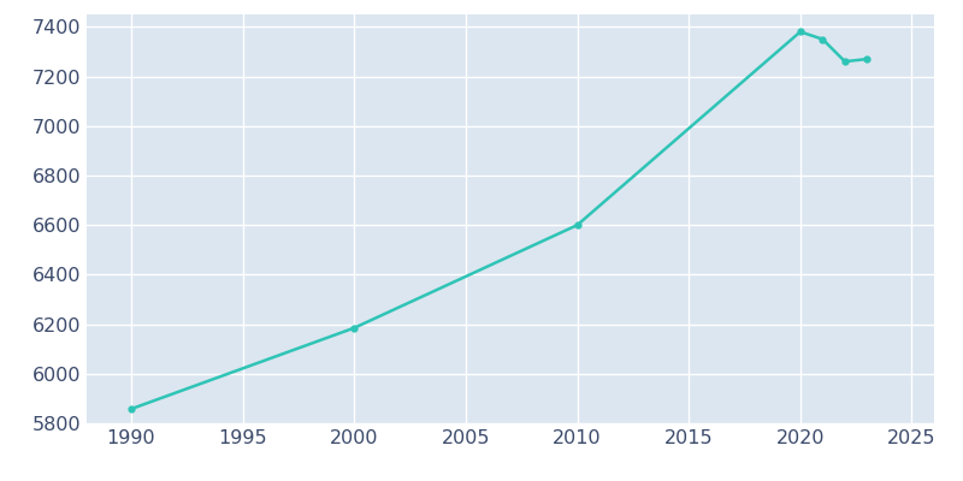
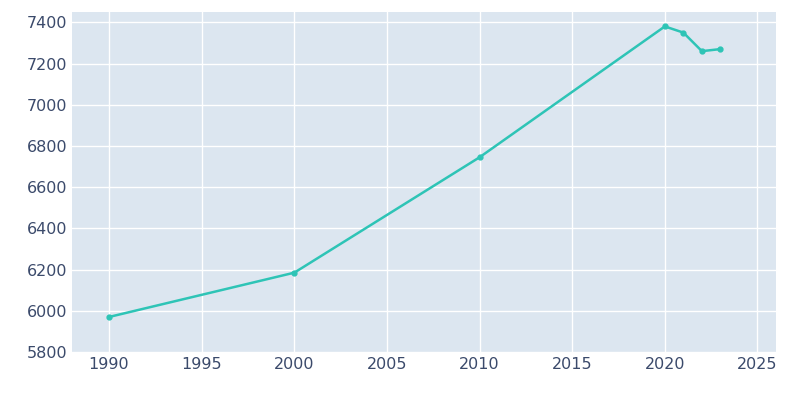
1990: 5858 -> 5970
2010: 6600 -> 6745
